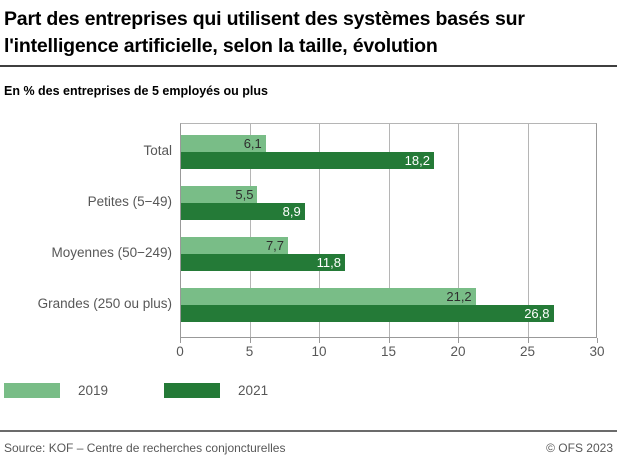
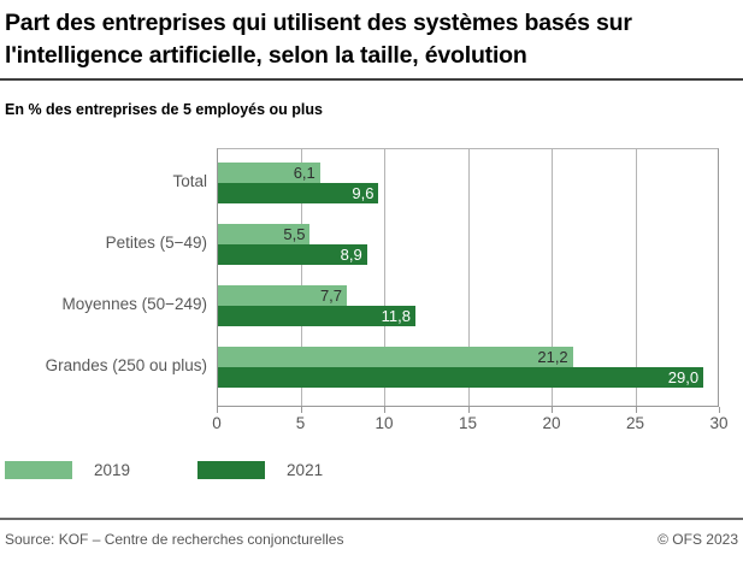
2021/Total: 18,2 -> 9,6
2021/Grandes (250 ou plus): 26,8 -> 29,0
